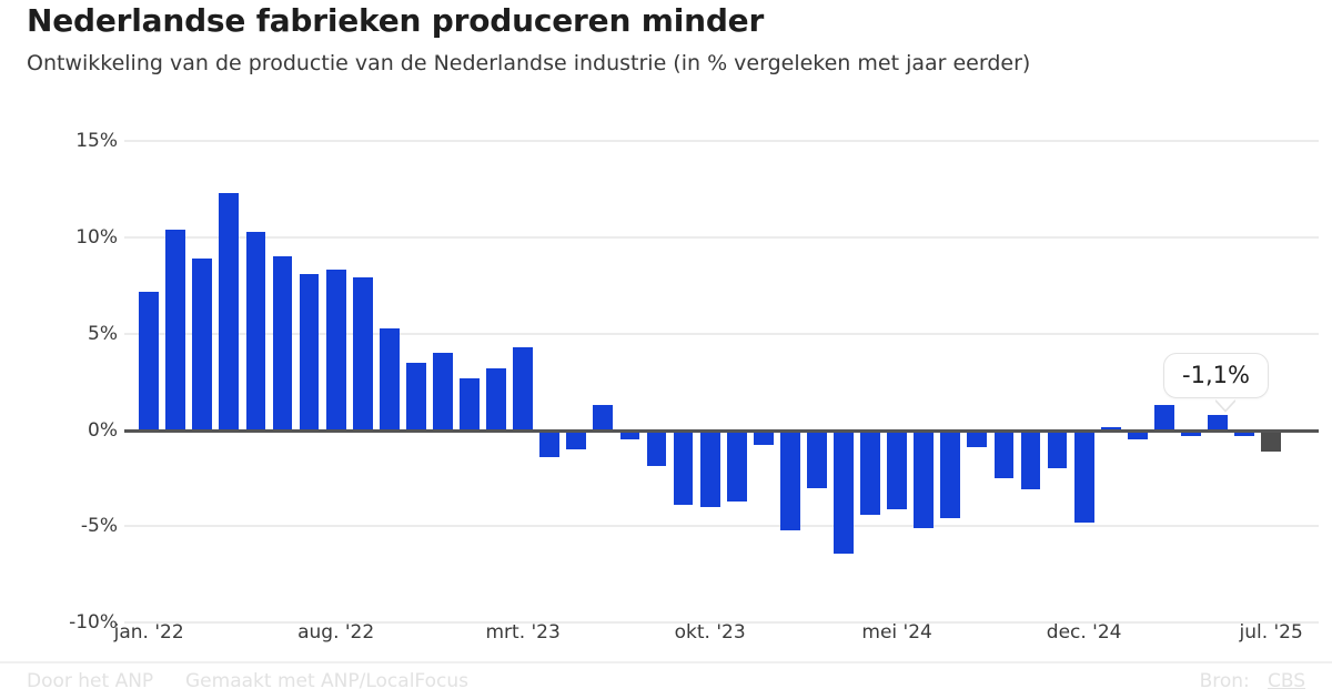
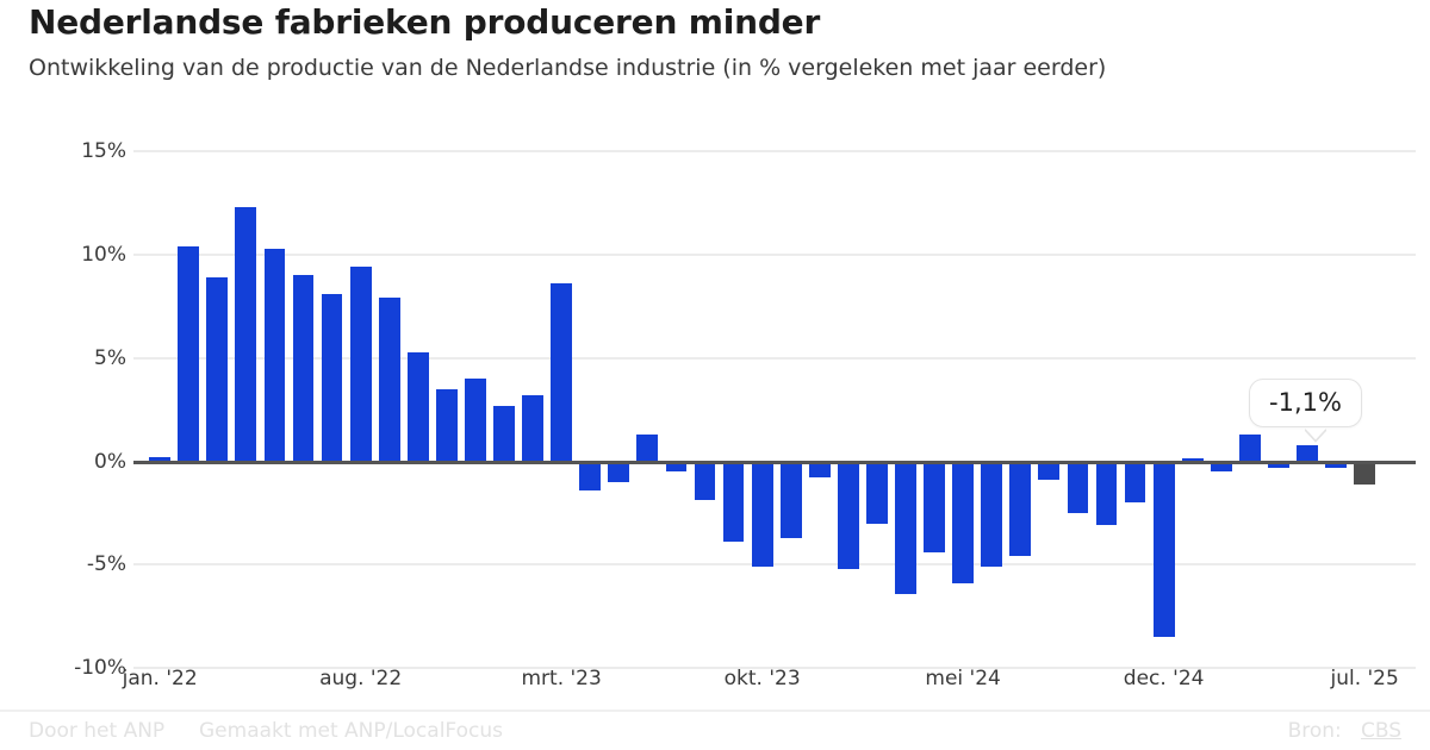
jan. '22: 7.2% -> 0.2%
aug. '22: 8.3% -> 9.4%
mrt. '23: 4.3% -> 8.6%
okt. '23: -4.0% -> -5.1%
mei '24: -4.1% -> -5.9%
dec. '24: -4.8% -> -8.5%
